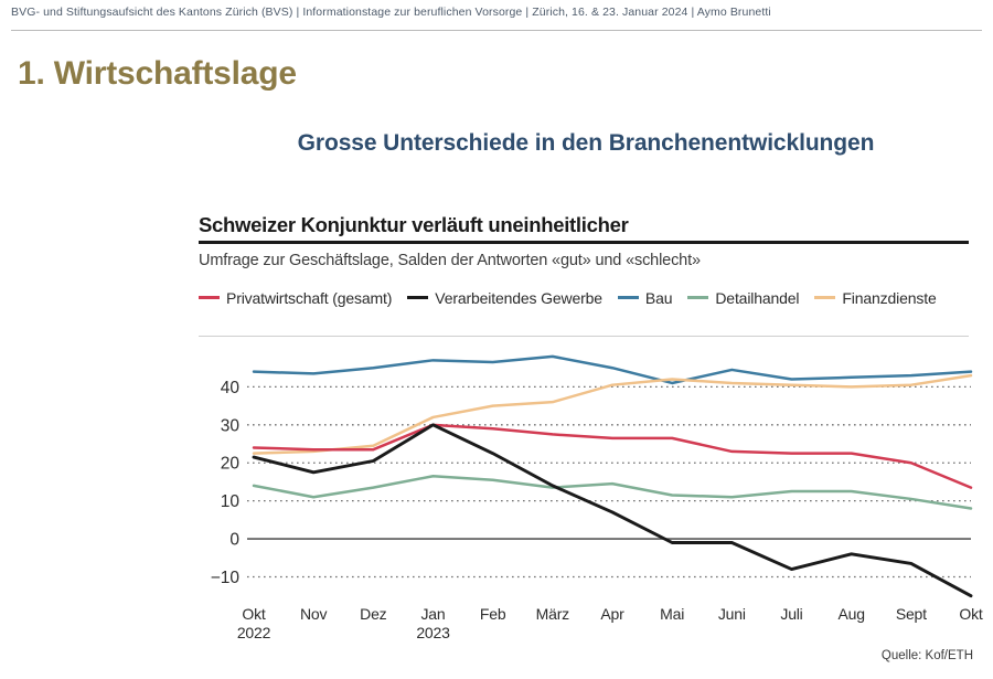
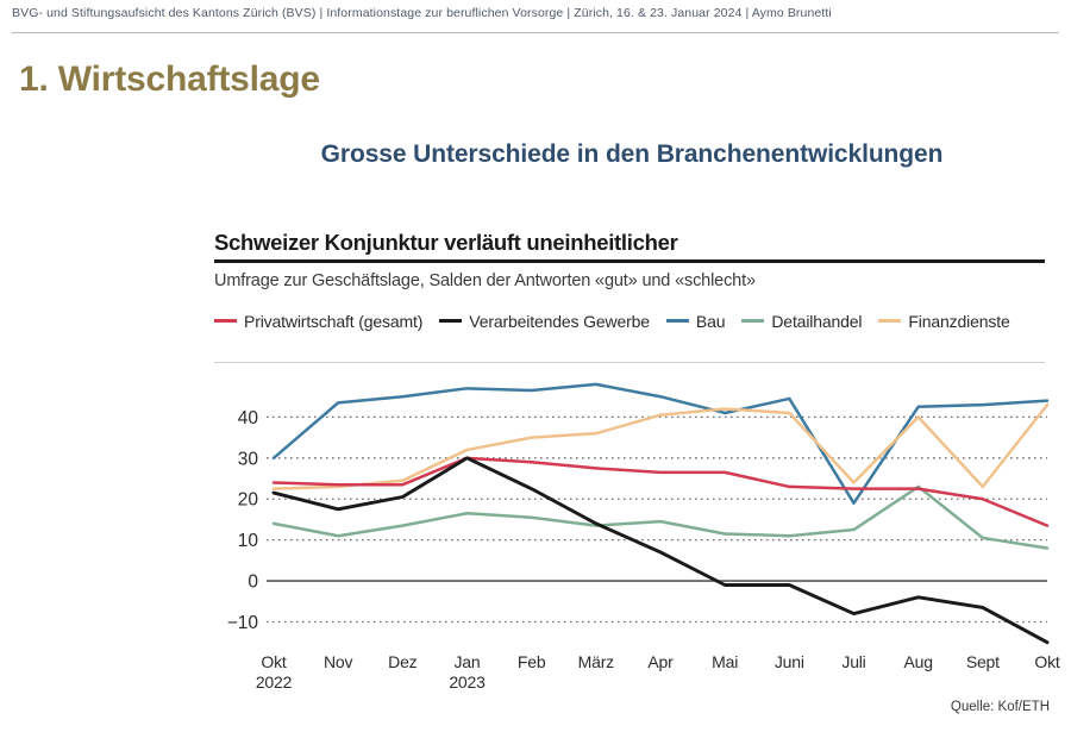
Bau/Okt 2022: 44 -> 30
Bau/Juli: 42 -> 19
Finanzdienste/Juli: 40 -> 24
Detailhandel/Aug: 12 -> 23
Finanzdienste/Sept: 40 -> 23
